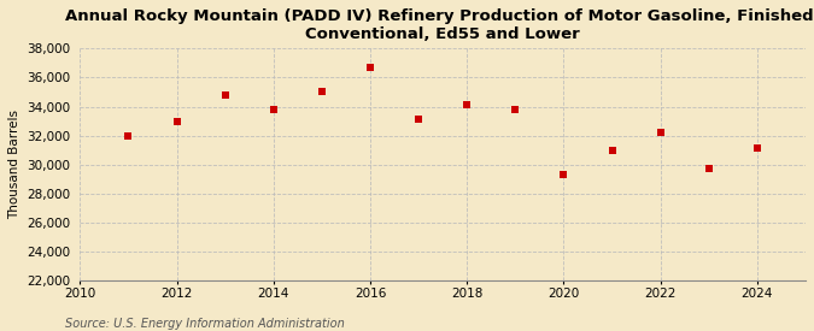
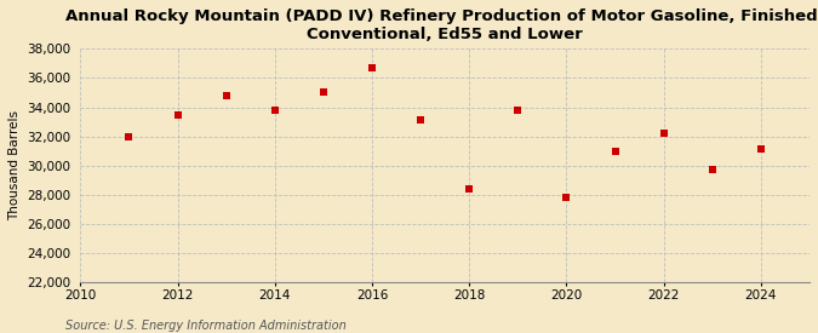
2012: 33,000 -> 33,500
2018: 34,100 -> 28,400
2020: 29,300 -> 27,800
